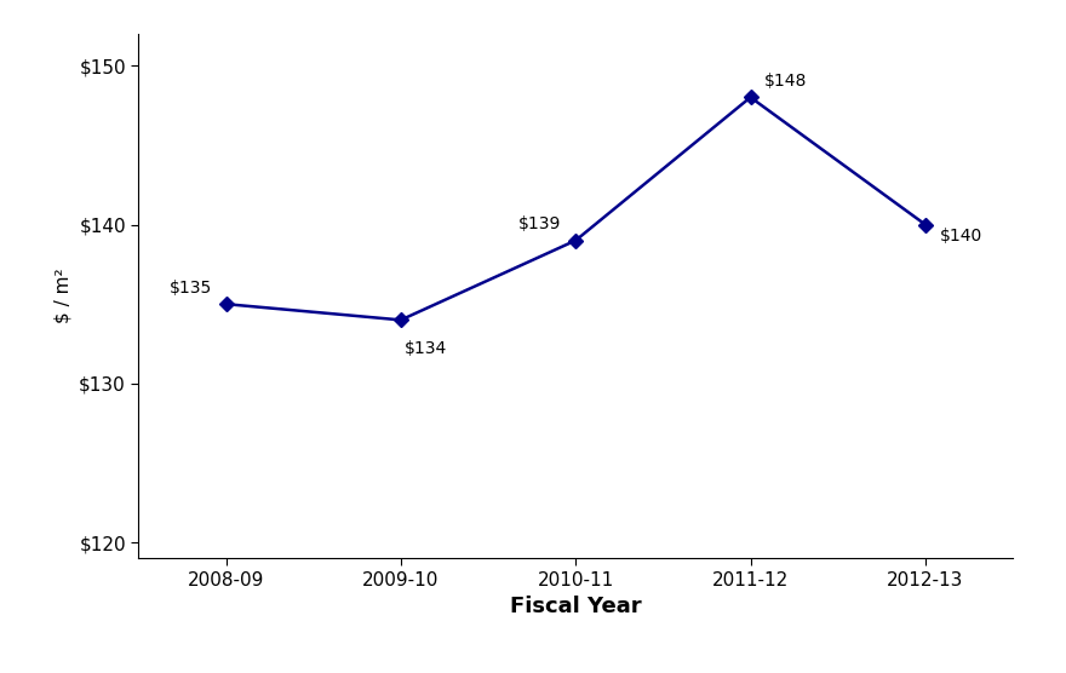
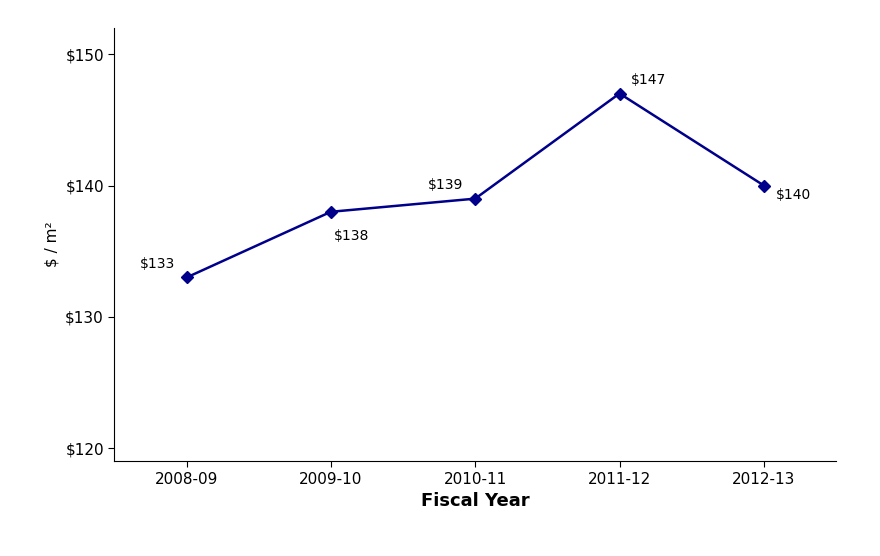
2008-09: $135 -> $133
2009-10: $134 -> $138
2011-12: $148 -> $147
